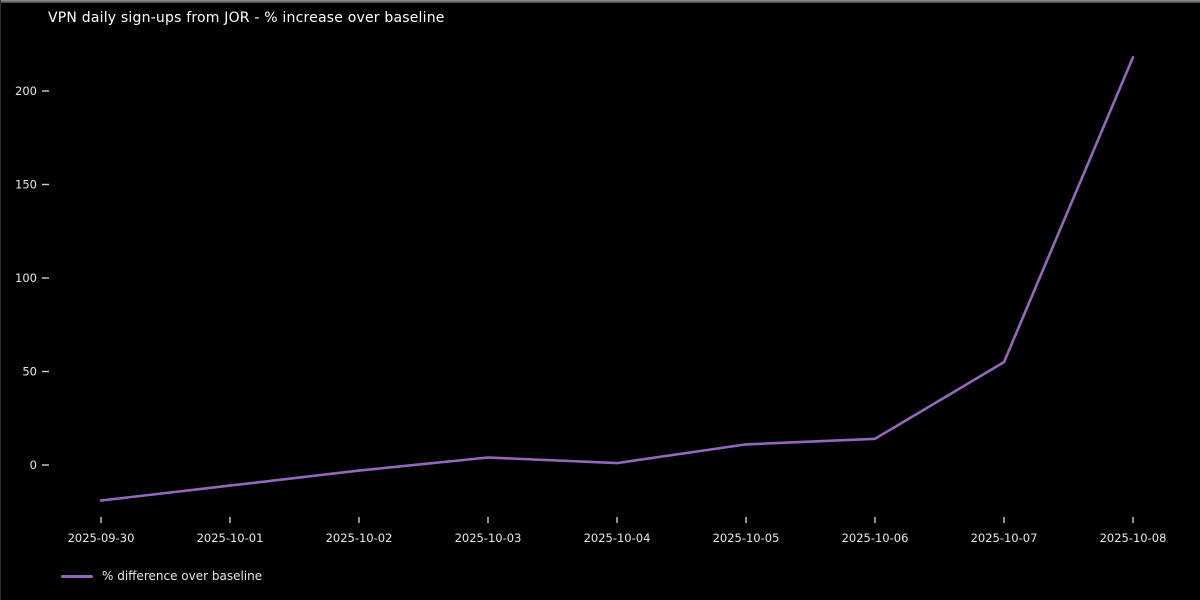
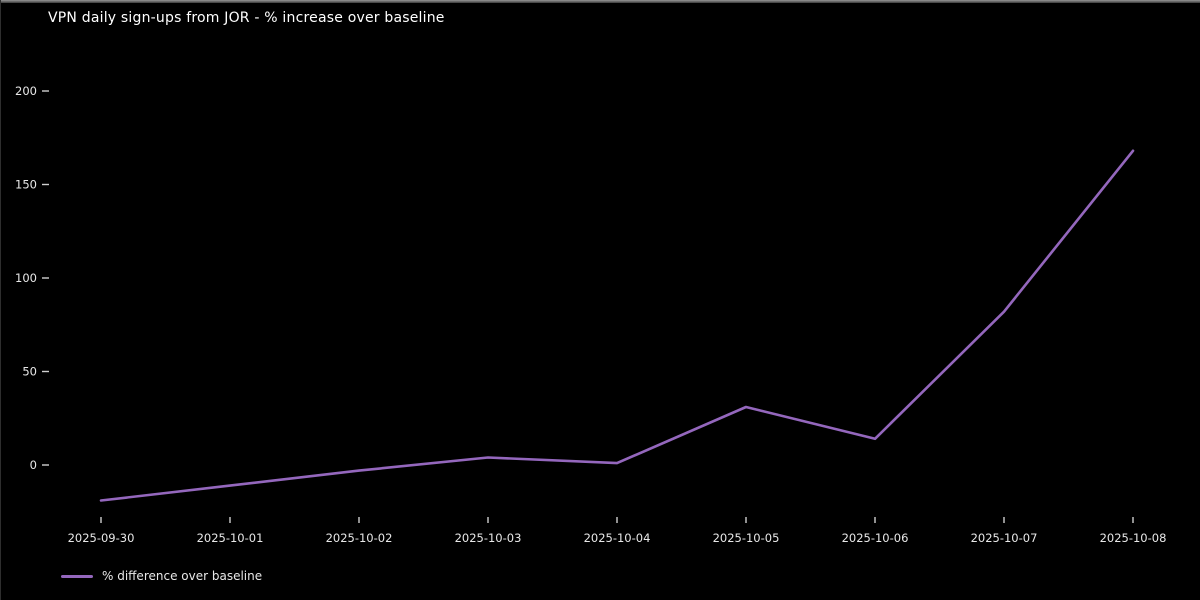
2025-10-05: 11 -> 31
2025-10-07: 55 -> 82
2025-10-08: 218 -> 168
